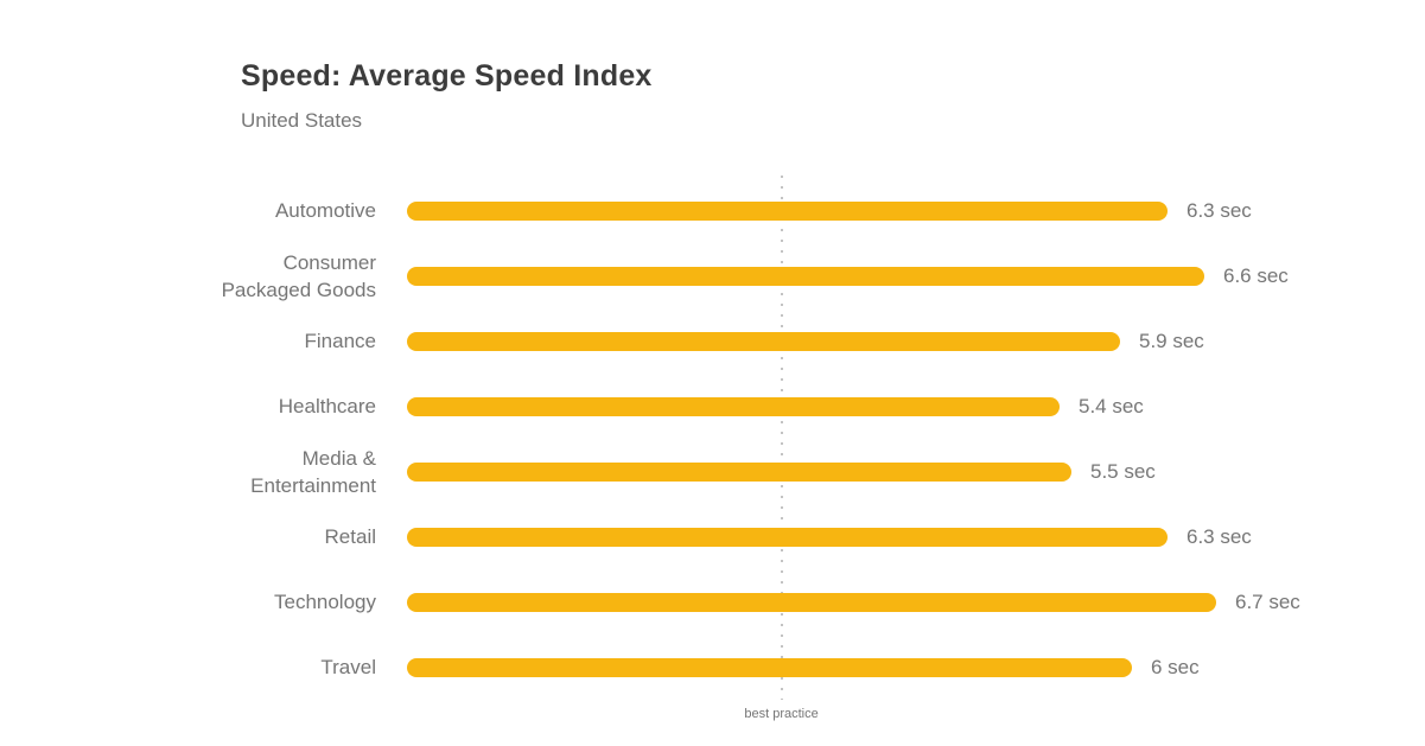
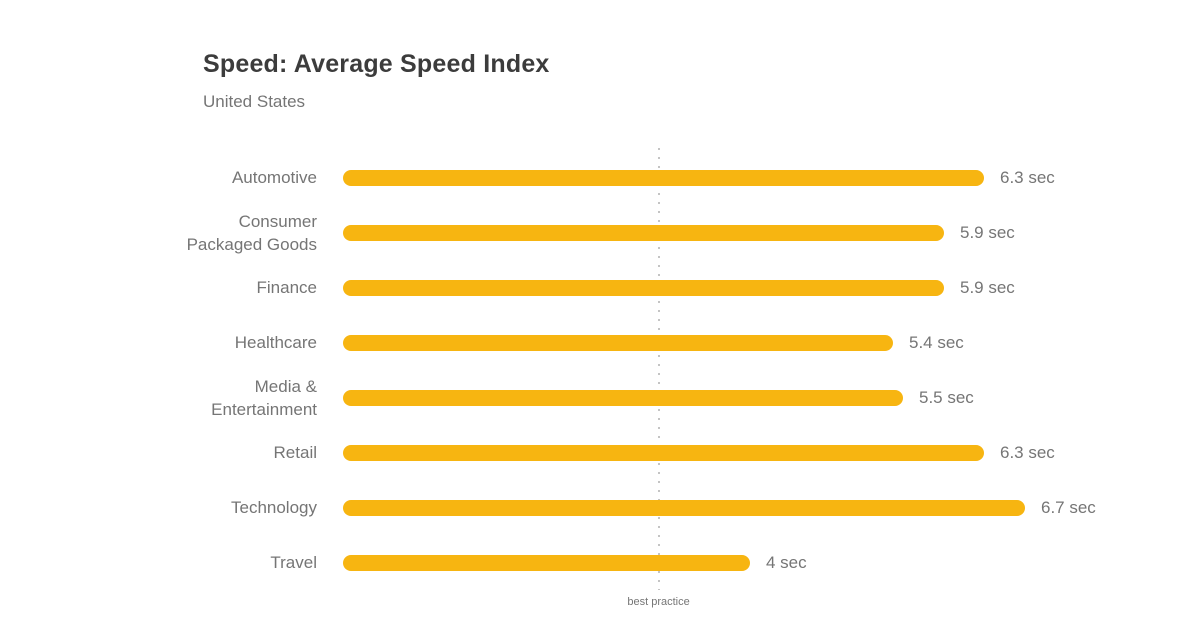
Consumer Packaged Goods: 6.6 -> 5.9
Travel: 6 -> 4
